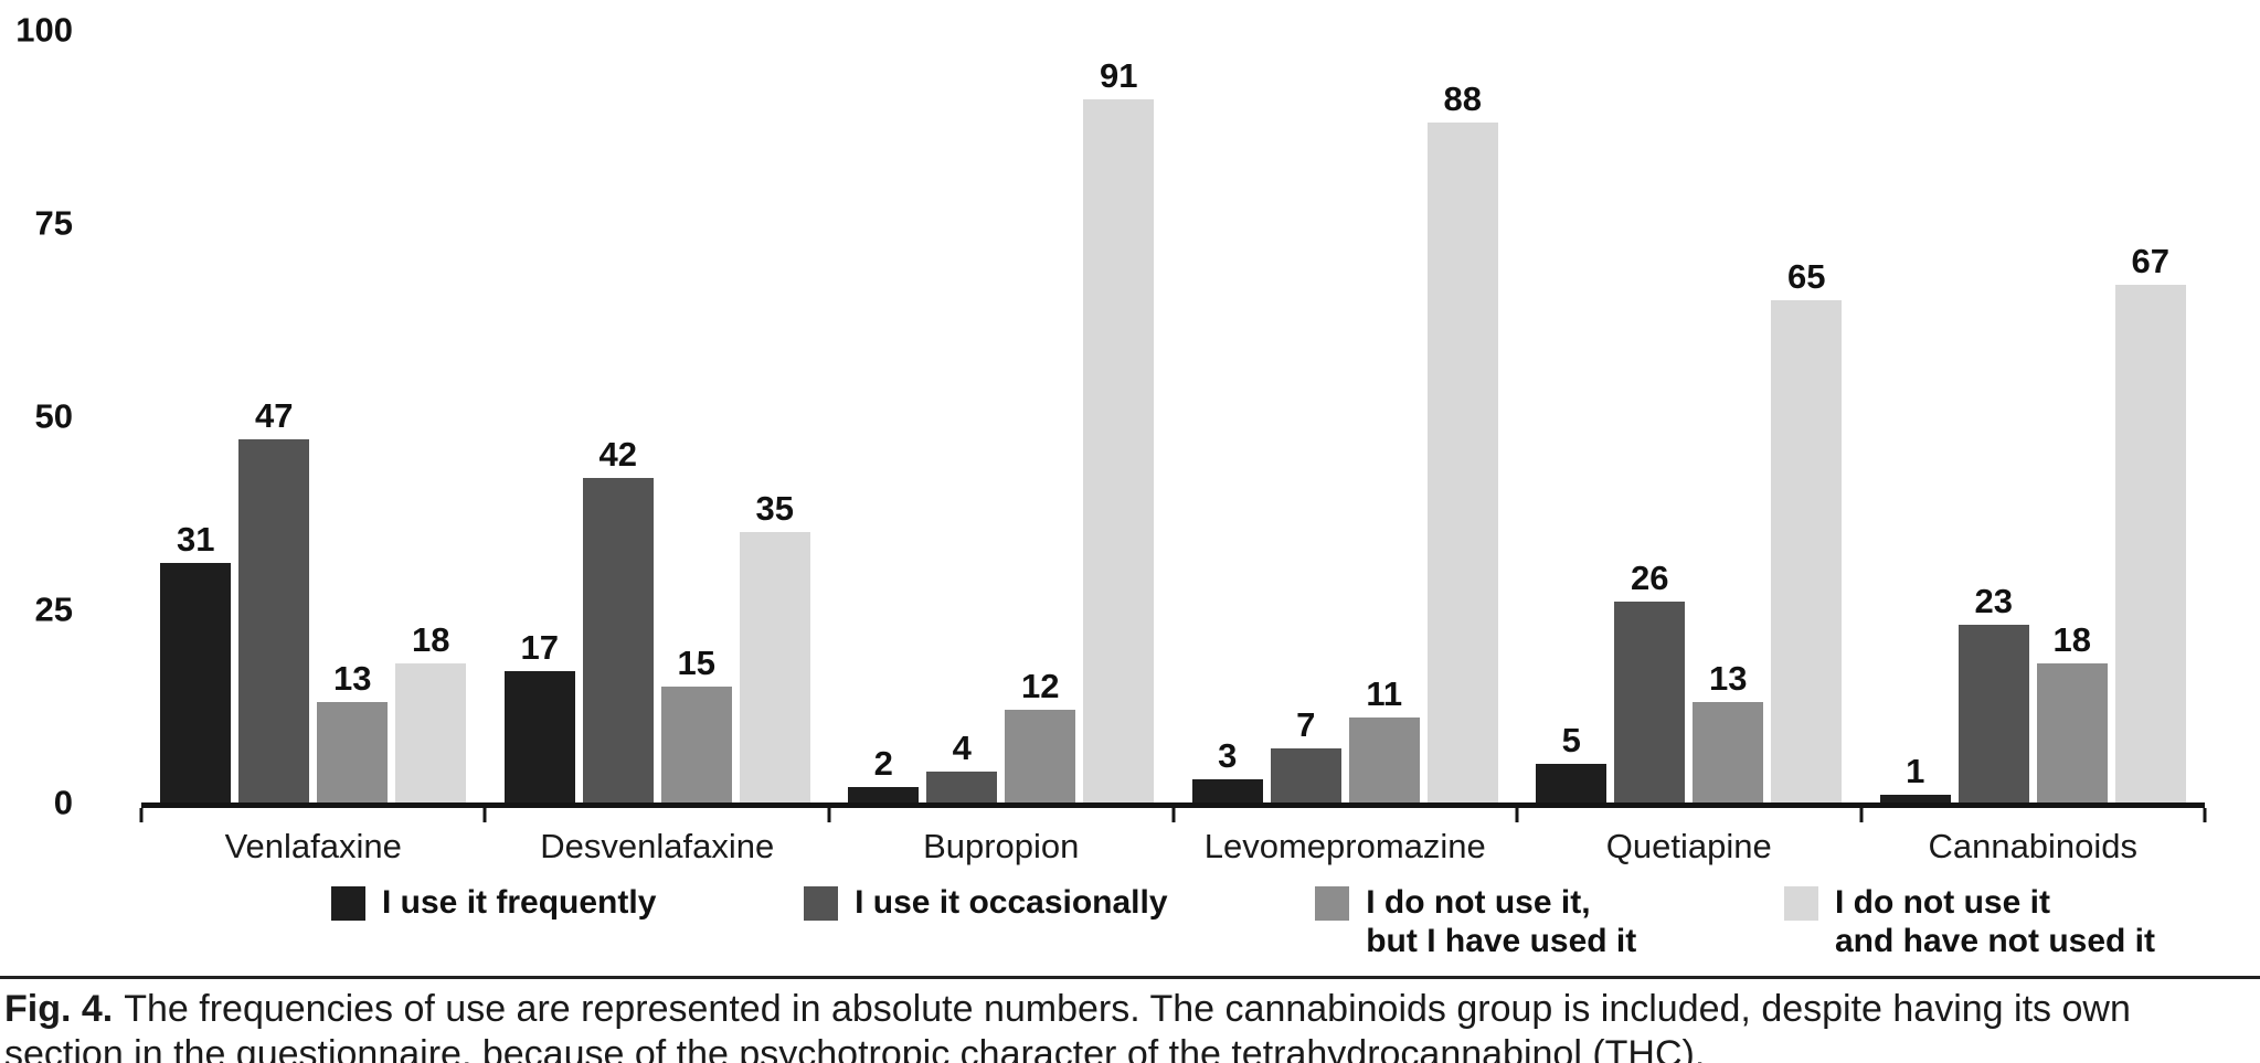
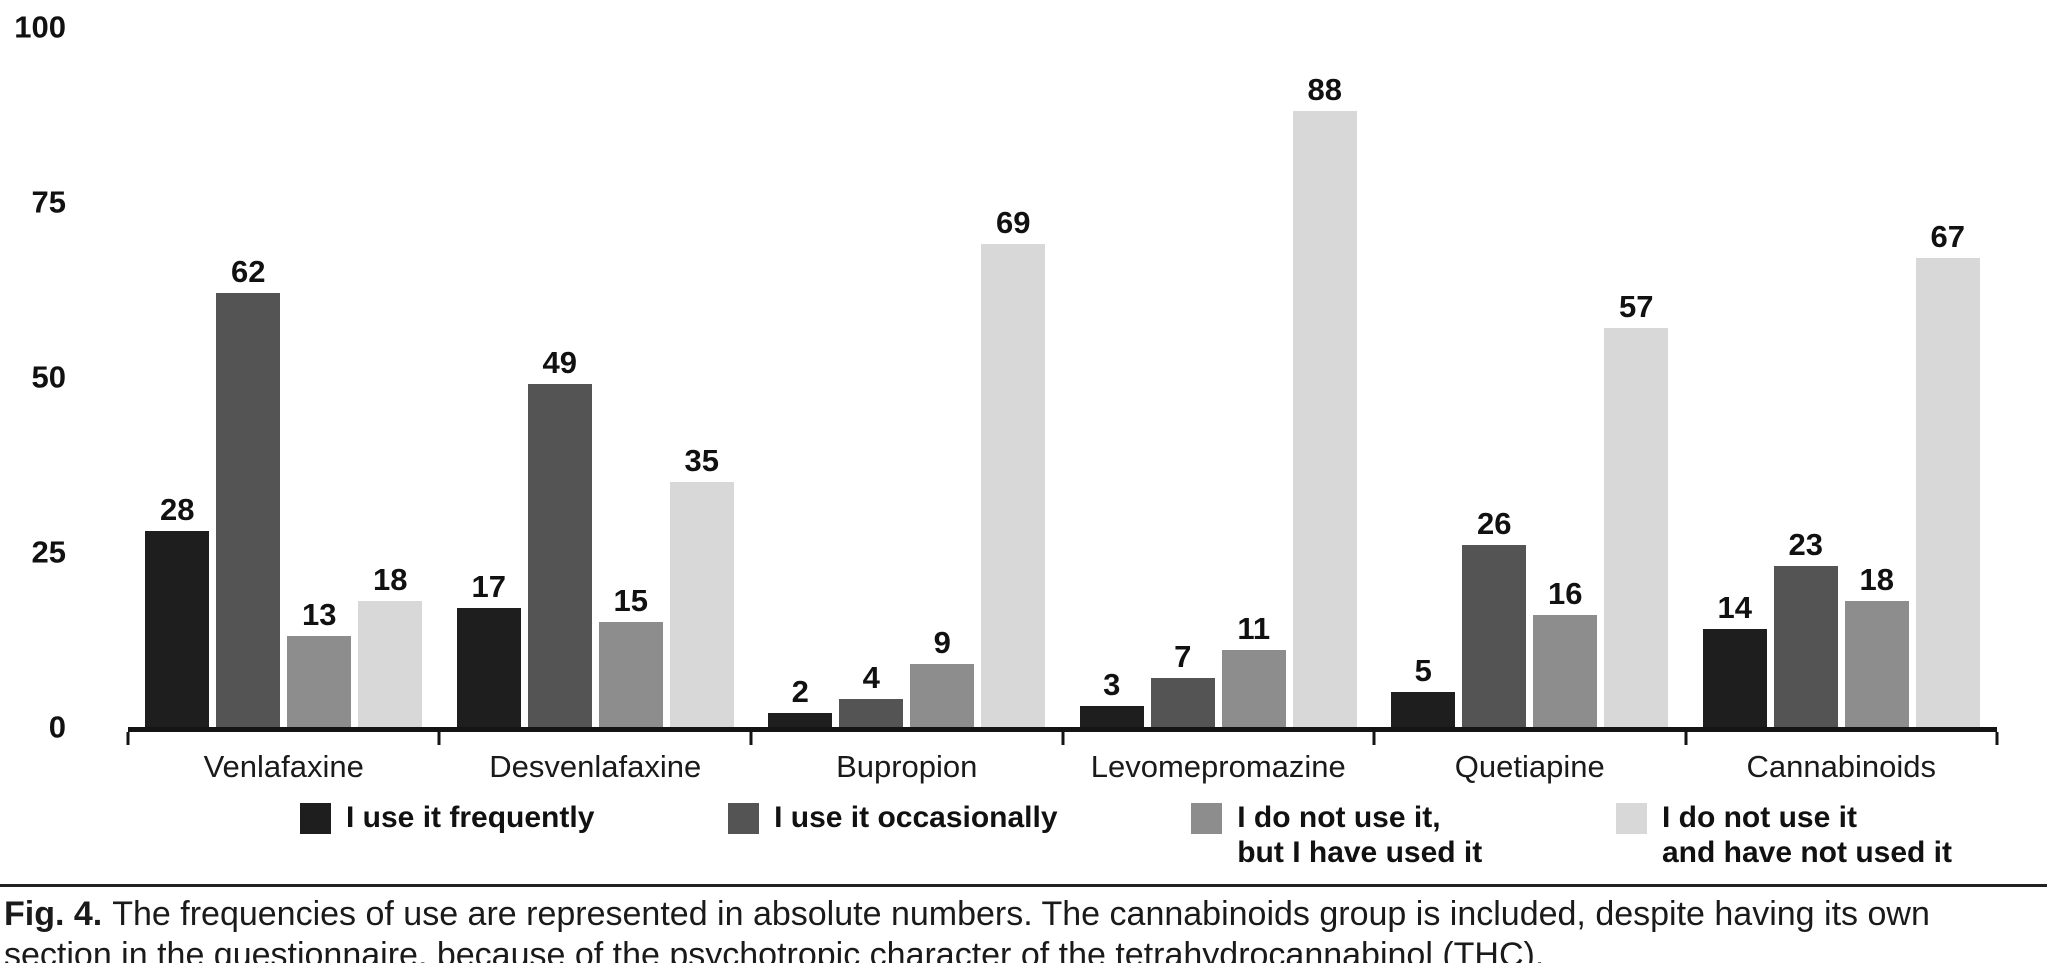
I use it frequently/Venlafaxine: 31 -> 28
I use it occasionally/Venlafaxine: 47 -> 62
I use it occasionally/Desvenlafaxine: 42 -> 49
I do not use it, but I have used it/Bupropion: 12 -> 9
I do not use it and have not used it/Bupropion: 91 -> 69
I do not use it, but I have used it/Quetiapine: 13 -> 16
I do not use it and have not used it/Quetiapine: 65 -> 57
I use it frequently/Cannabinoids: 1 -> 14
